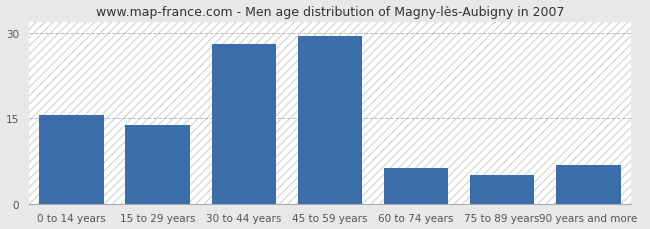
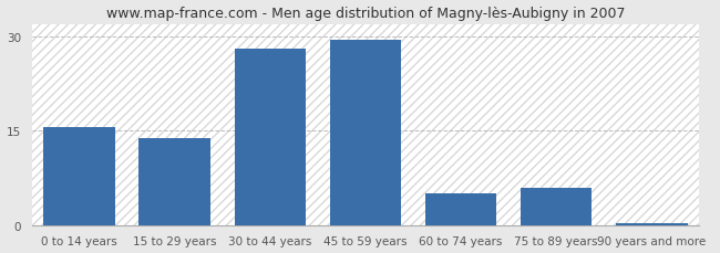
60 to 74 years: 6.2 -> 5.0
75 to 89 years: 5.0 -> 6.0
90 years and more: 6.8 -> 0.3
